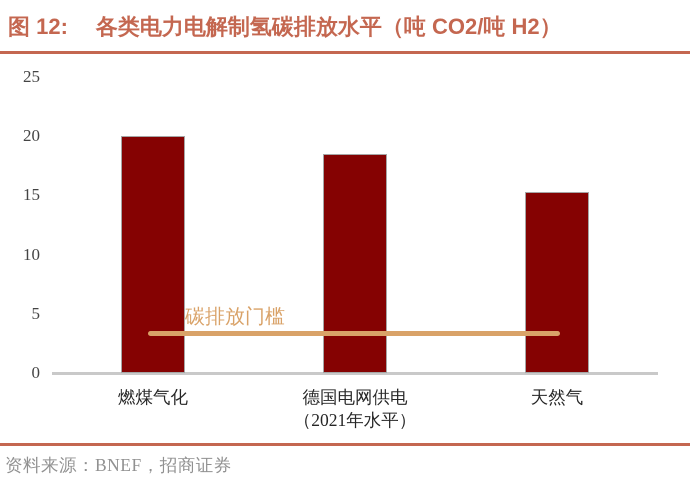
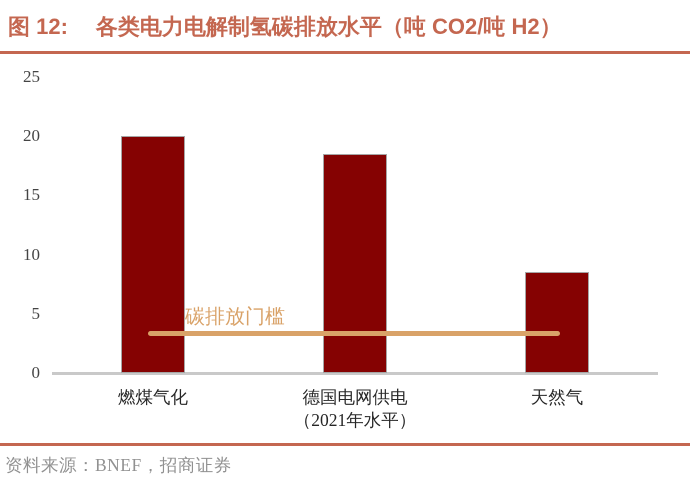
天然气: 15.3 -> 8.5
